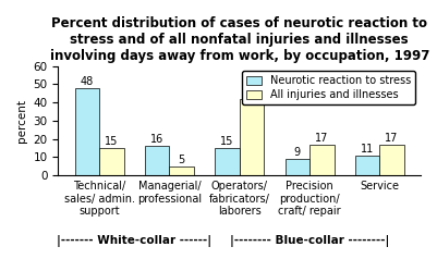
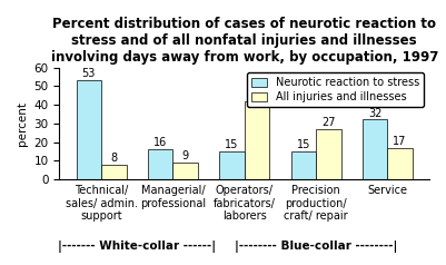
Neurotic reaction to stress/Technical/ sales/ admin. support: 48 -> 53
All injuries and illnesses/Technical/ sales/ admin. support: 15 -> 8
All injuries and illnesses/Managerial/ professional: 5 -> 9
Neurotic reaction to stress/Precision production/ craft/ repair: 9 -> 15
All injuries and illnesses/Precision production/ craft/ repair: 17 -> 27
Neurotic reaction to stress/Service: 11 -> 32
